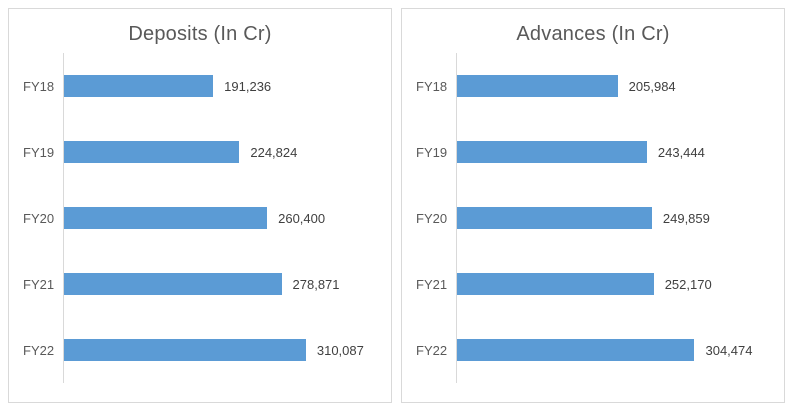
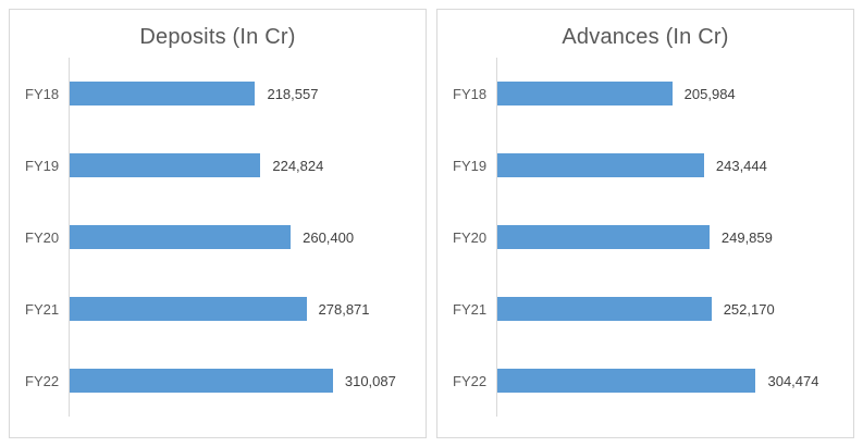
Deposits (In Cr)/FY18: 191,236 -> 218,557
